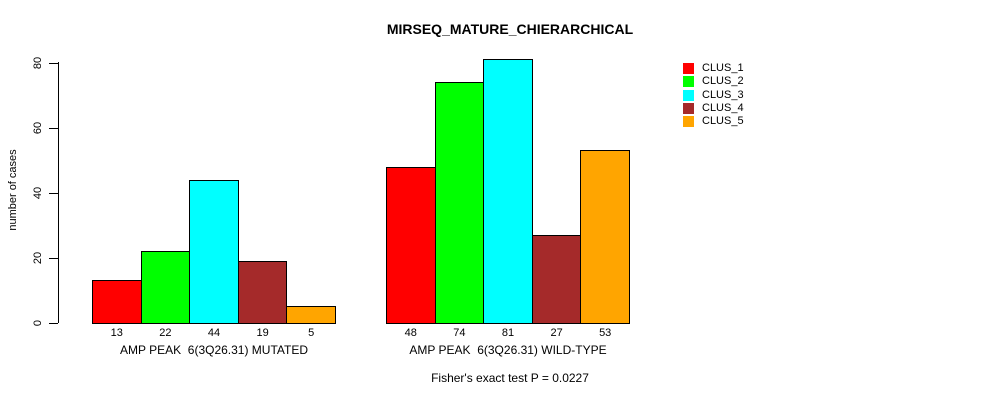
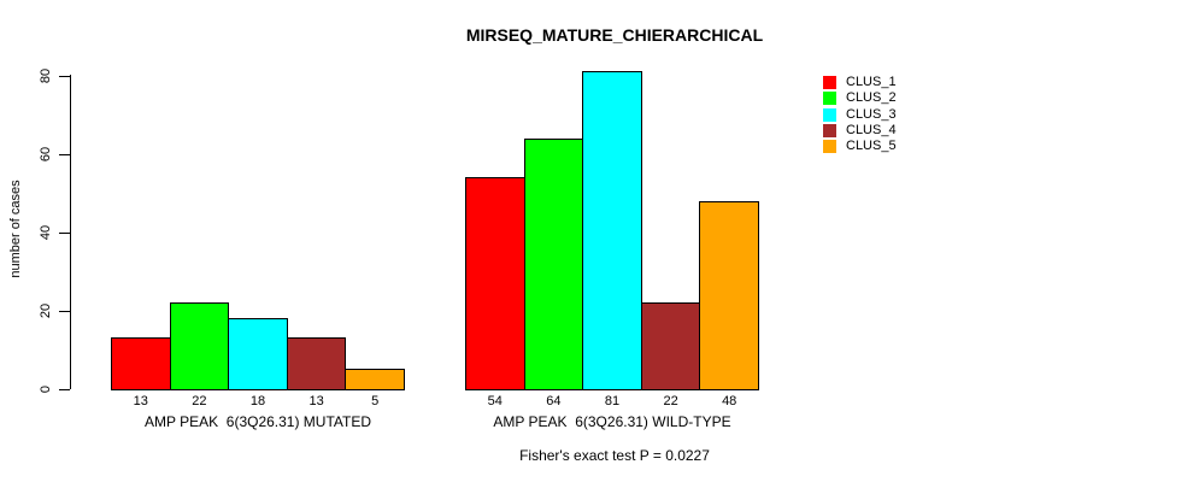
CLUS_3/AMP PEAK 6(3Q26.31) MUTATED: 44 -> 18
CLUS_4/AMP PEAK 6(3Q26.31) MUTATED: 19 -> 13
CLUS_1/AMP PEAK 6(3Q26.31) WILD-TYPE: 48 -> 54
CLUS_2/AMP PEAK 6(3Q26.31) WILD-TYPE: 74 -> 64
CLUS_4/AMP PEAK 6(3Q26.31) WILD-TYPE: 27 -> 22
CLUS_5/AMP PEAK 6(3Q26.31) WILD-TYPE: 53 -> 48
